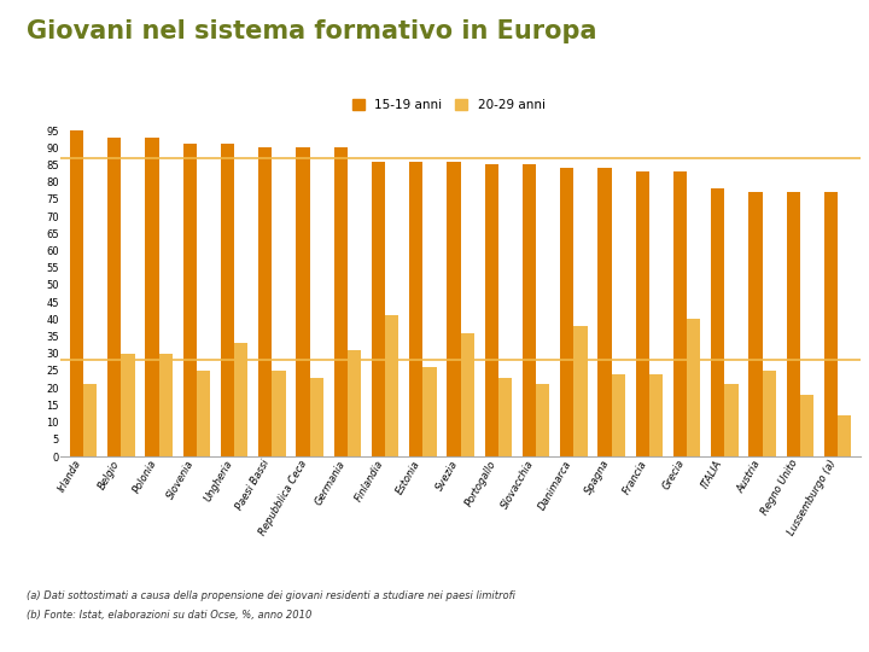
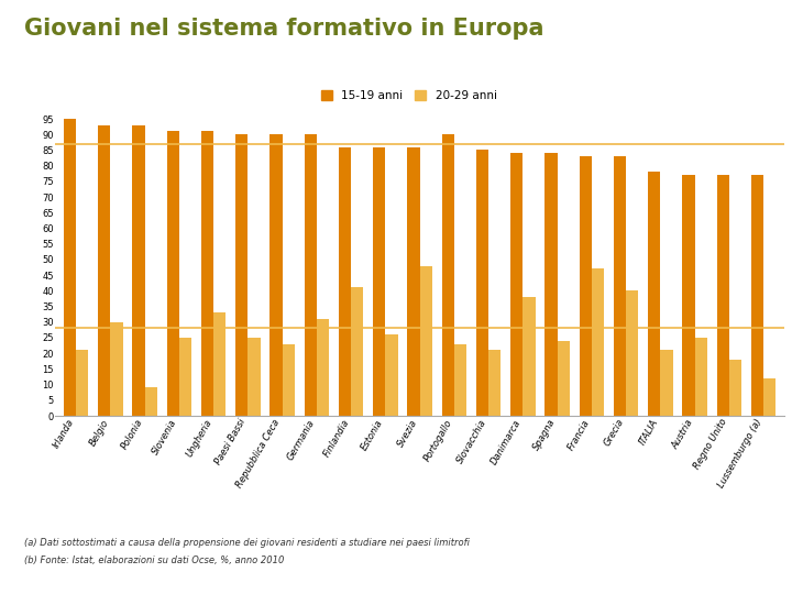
20-29 anni/Polonia: 30 -> 9
20-29 anni/Svezia: 36 -> 48
15-19 anni/Portogallo: 85 -> 90
20-29 anni/Francia: 24 -> 47
